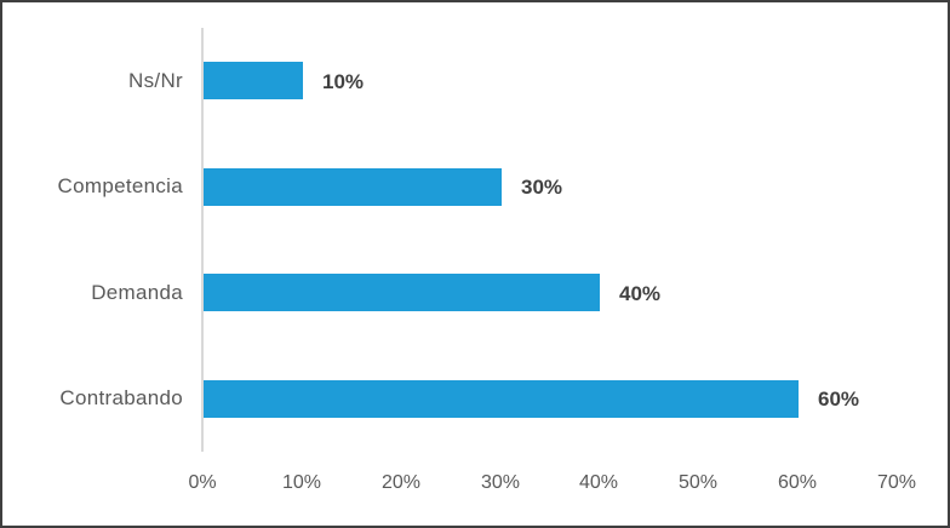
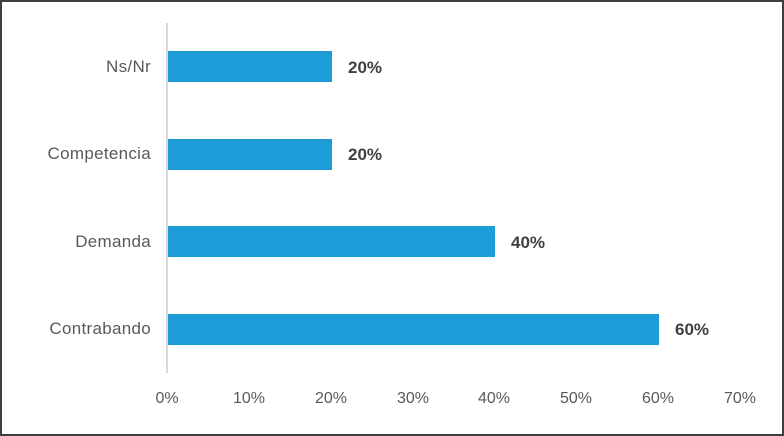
Ns/Nr: 10% -> 20%
Competencia: 30% -> 20%
